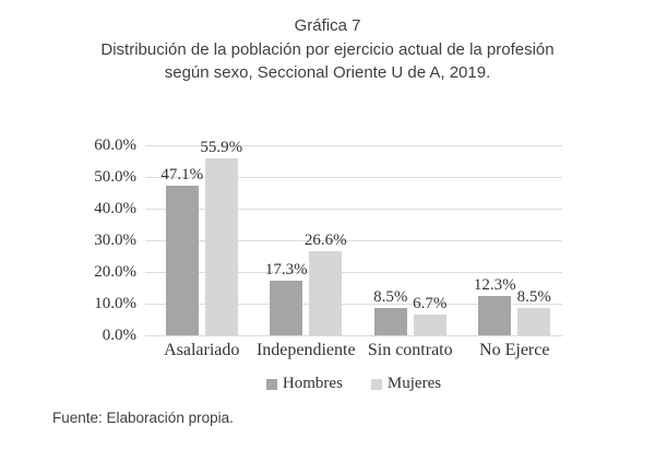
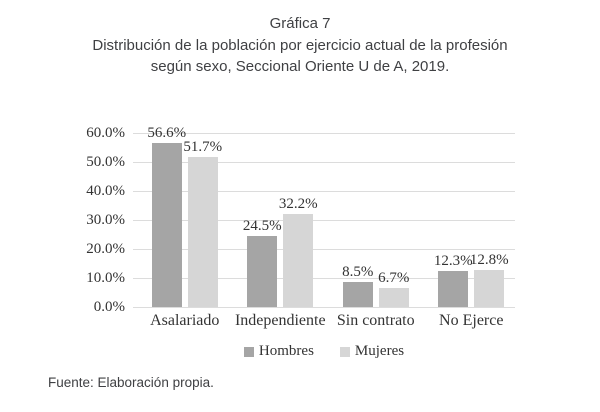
Hombres/Asalariado: 47.1% -> 56.6%
Mujeres/Asalariado: 55.9% -> 51.7%
Hombres/Independiente: 17.3% -> 24.5%
Mujeres/Independiente: 26.6% -> 32.2%
Mujeres/No Ejerce: 8.5% -> 12.8%
